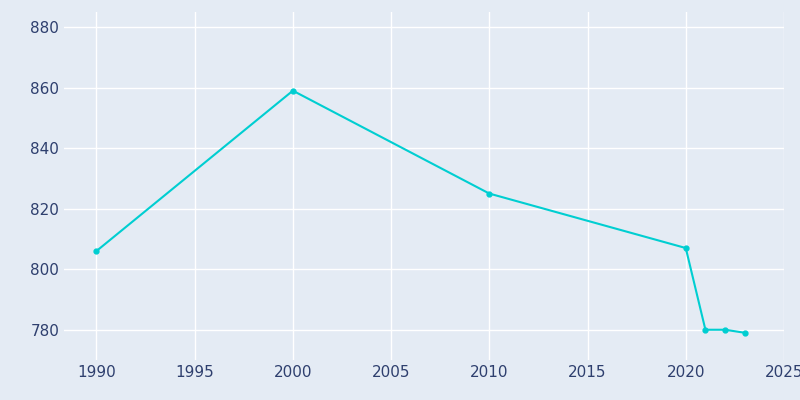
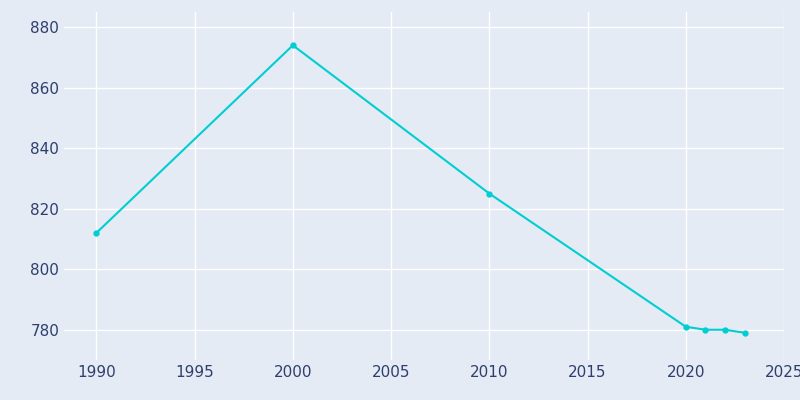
1990: 806 -> 812
2000: 859 -> 874
2020: 807 -> 781
